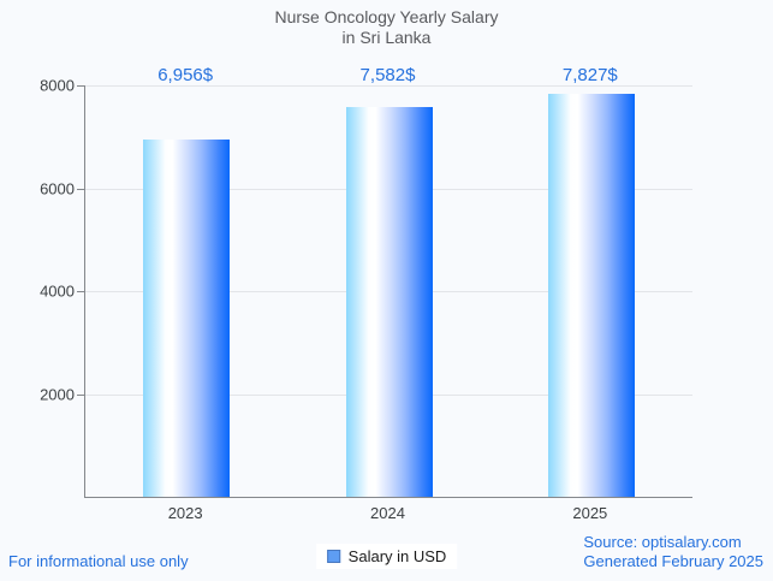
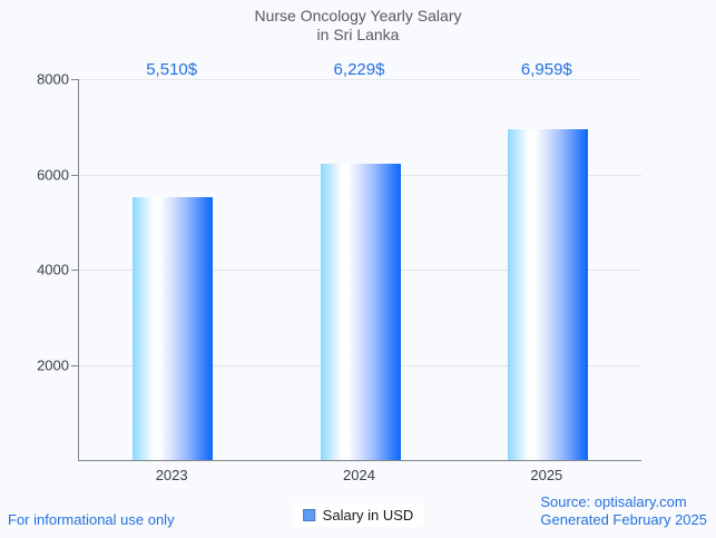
2023: 6,956 -> 5,510
2024: 7,582 -> 6,229
2025: 7,827 -> 6,959
